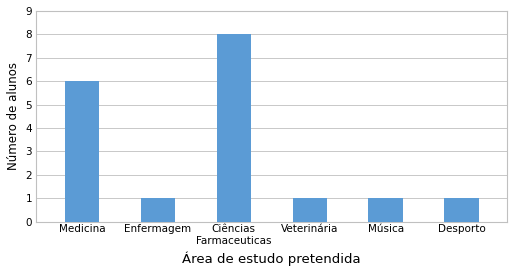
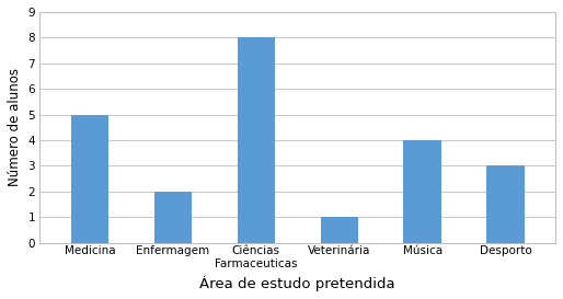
Medicina: 6 -> 5
Enfermagem: 1 -> 2
Música: 1 -> 4
Desporto: 1 -> 3
